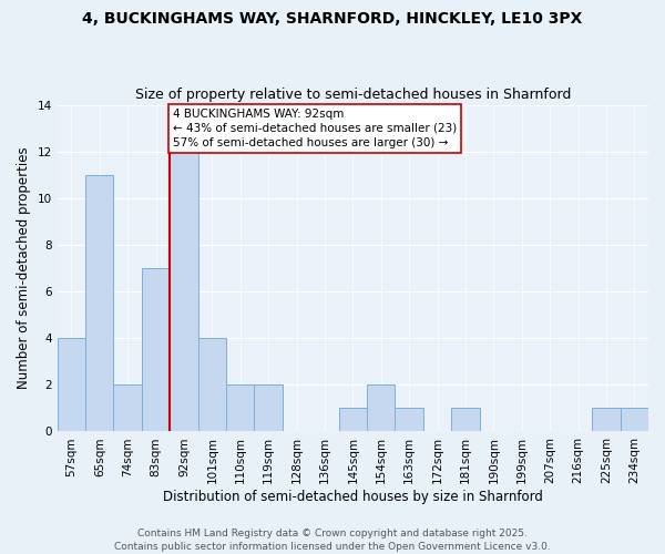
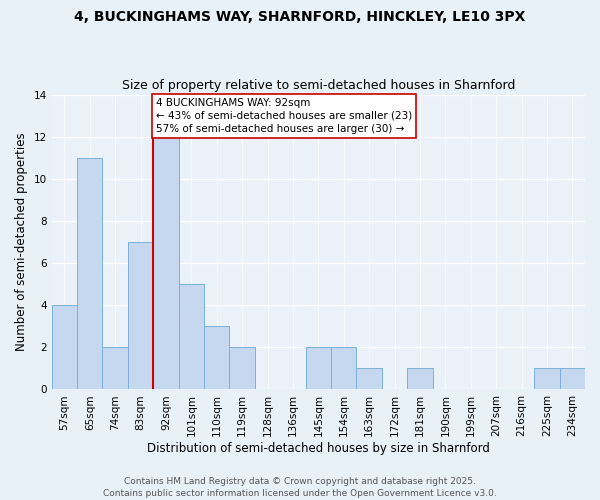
101sqm: 4 -> 5
110sqm: 2 -> 3
145sqm: 1 -> 2
